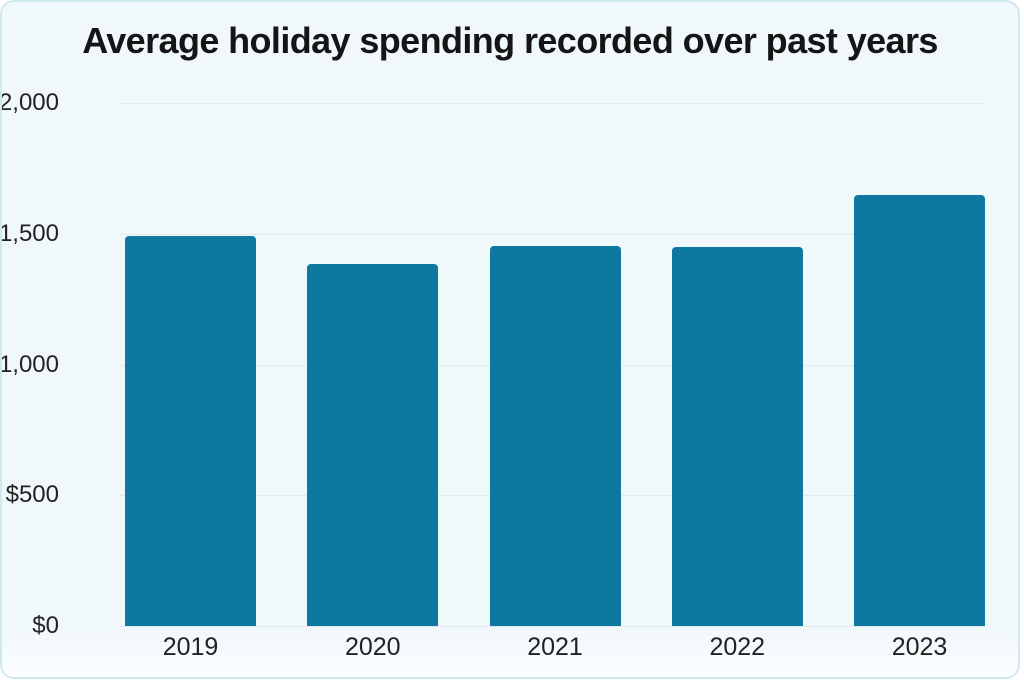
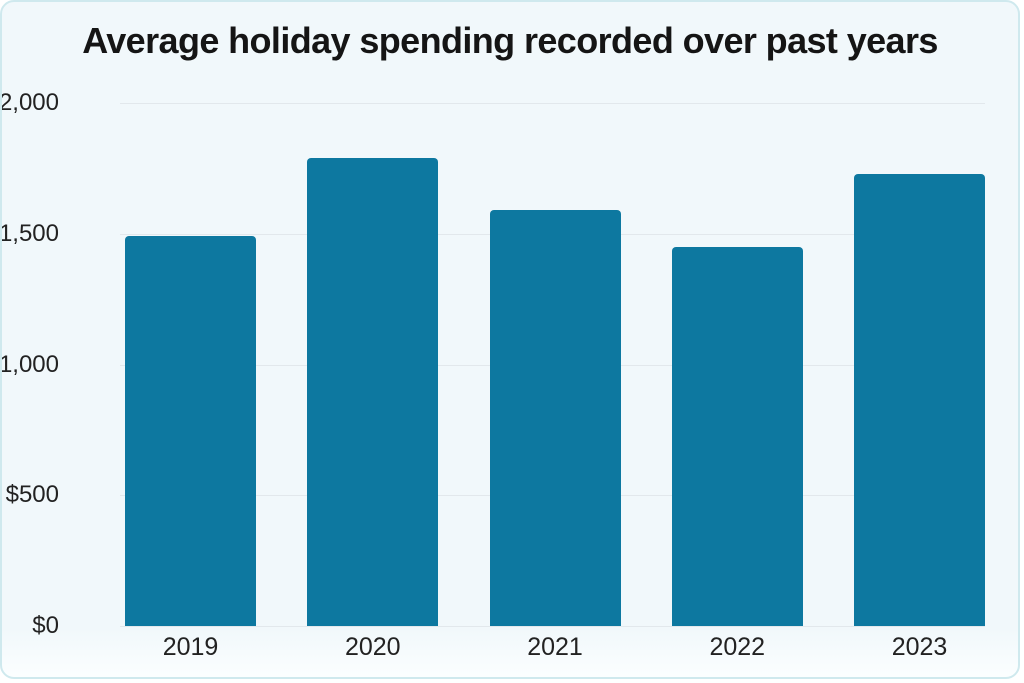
2020: $1380 -> $1790
2021: $1460 -> $1590
2023: $1650 -> $1730
